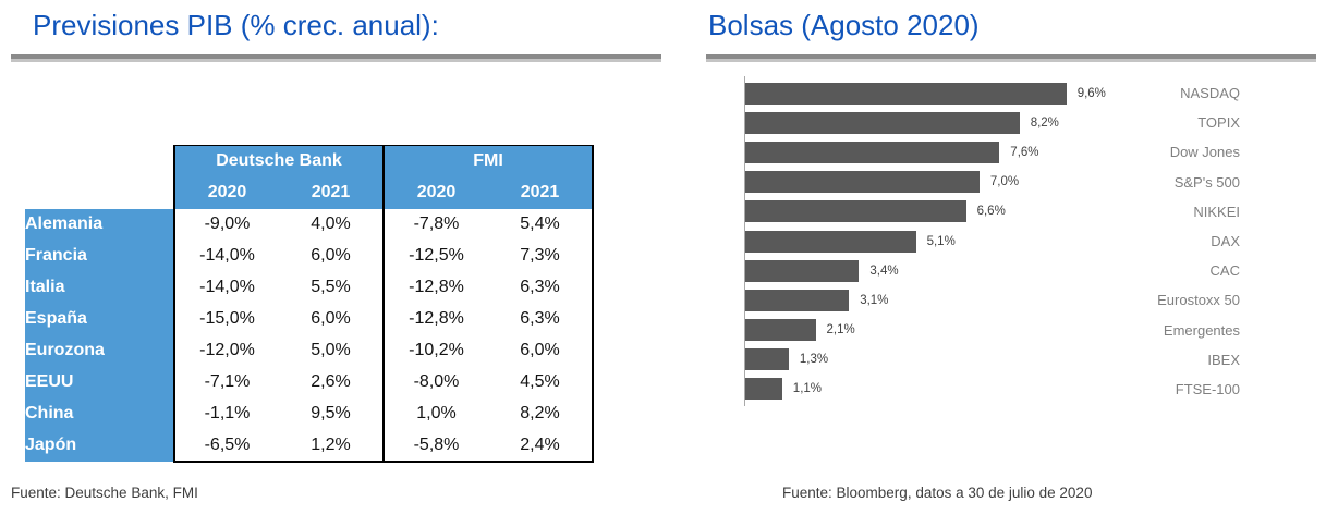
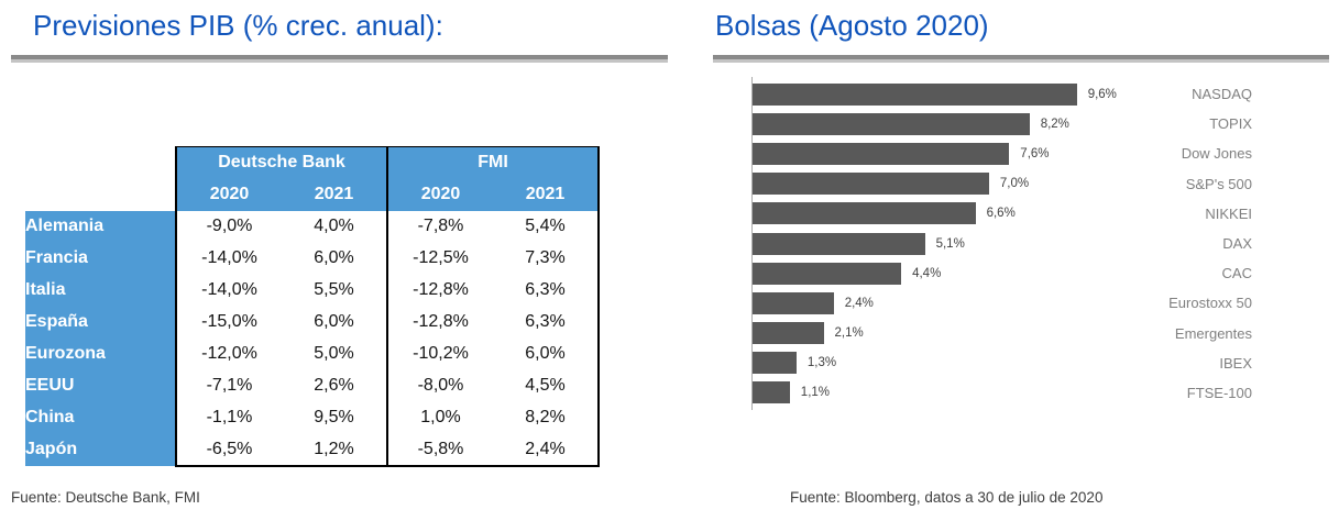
Bolsas (Agosto 2020)/CAC: 3,4% -> 4,4%
Bolsas (Agosto 2020)/Eurostoxx 50: 3,1% -> 2,4%
